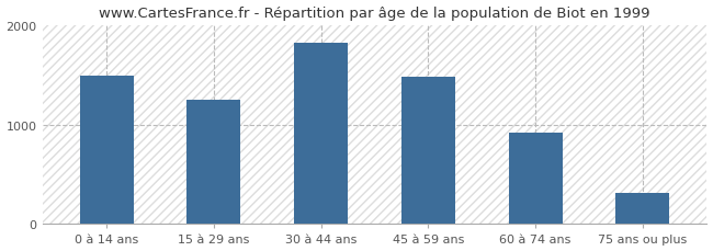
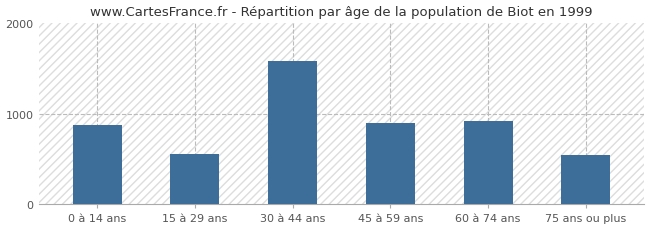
0 à 14 ans: 1490 -> 880
15 à 29 ans: 1250 -> 560
30 à 44 ans: 1820 -> 1580
45 à 59 ans: 1480 -> 900
75 ans ou plus: 310 -> 540
